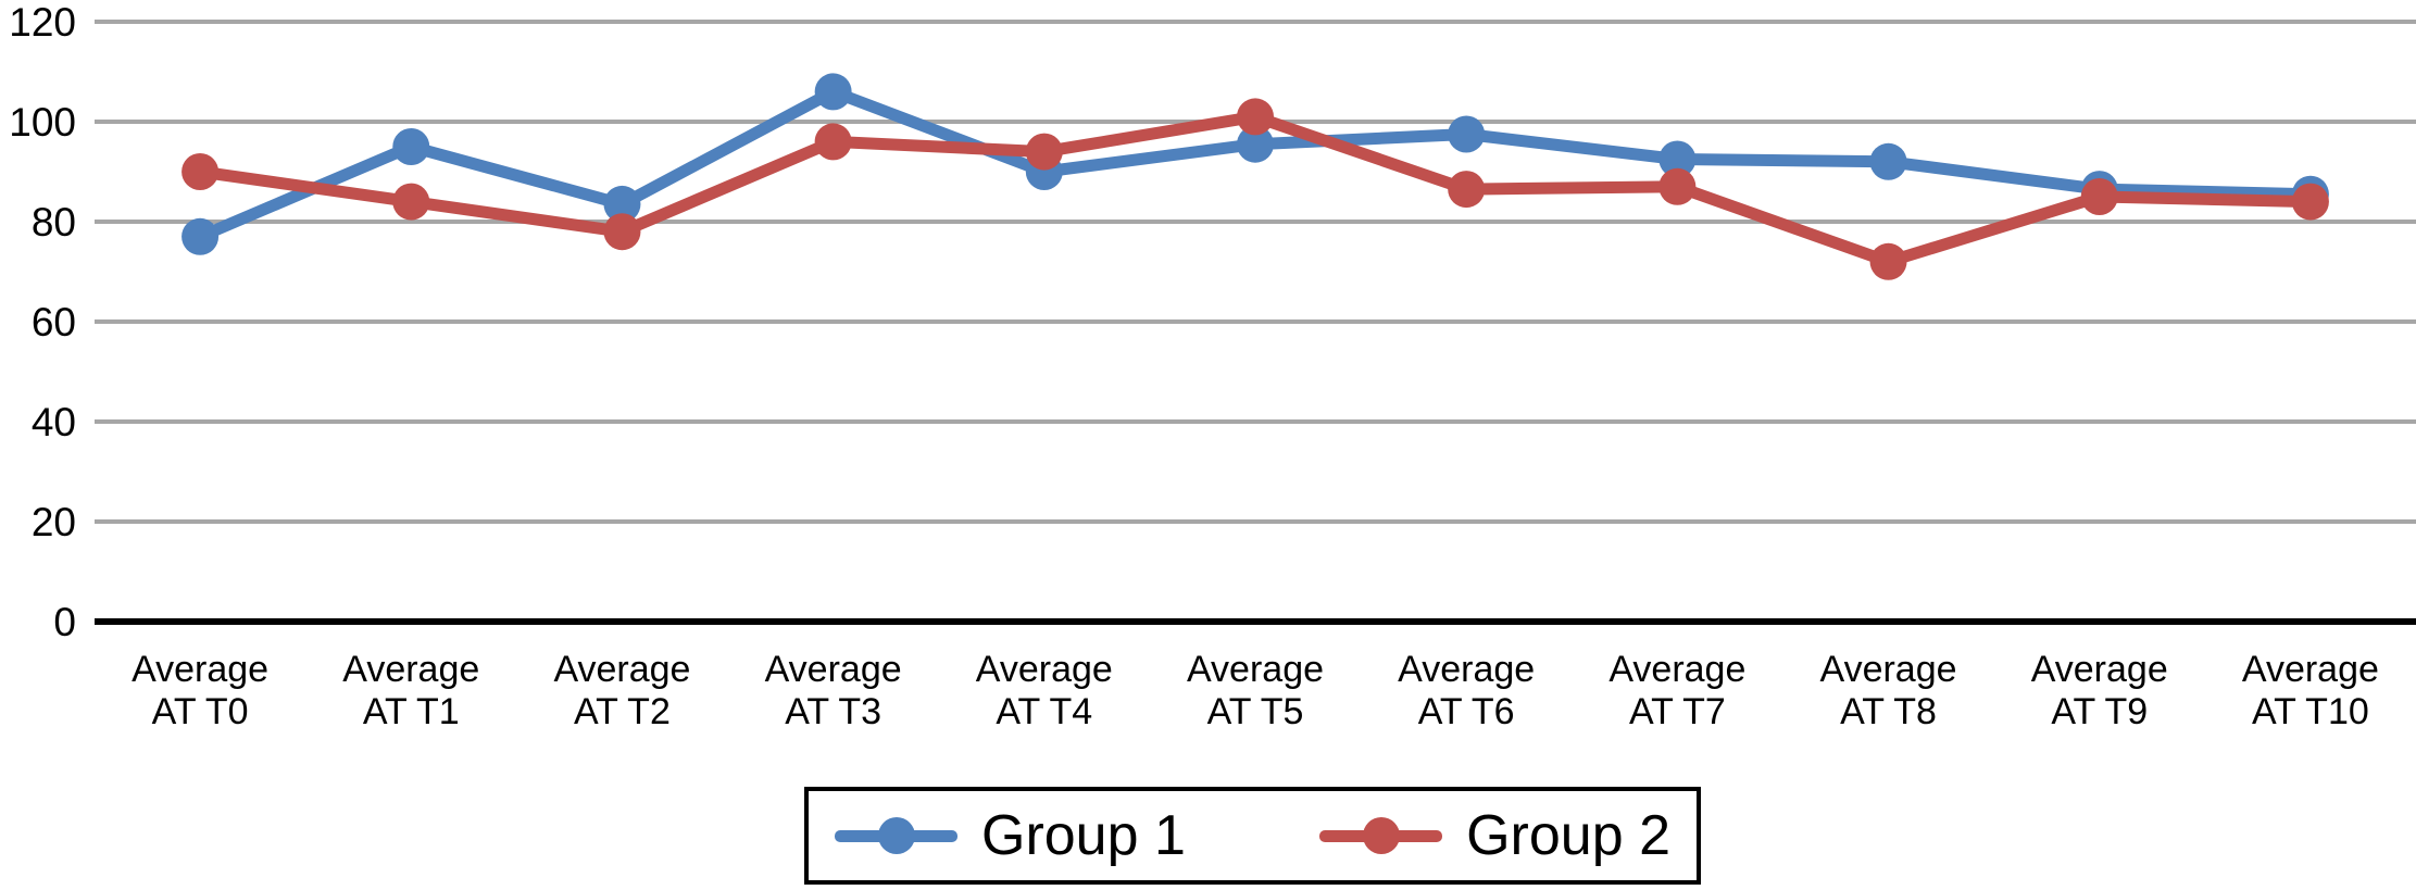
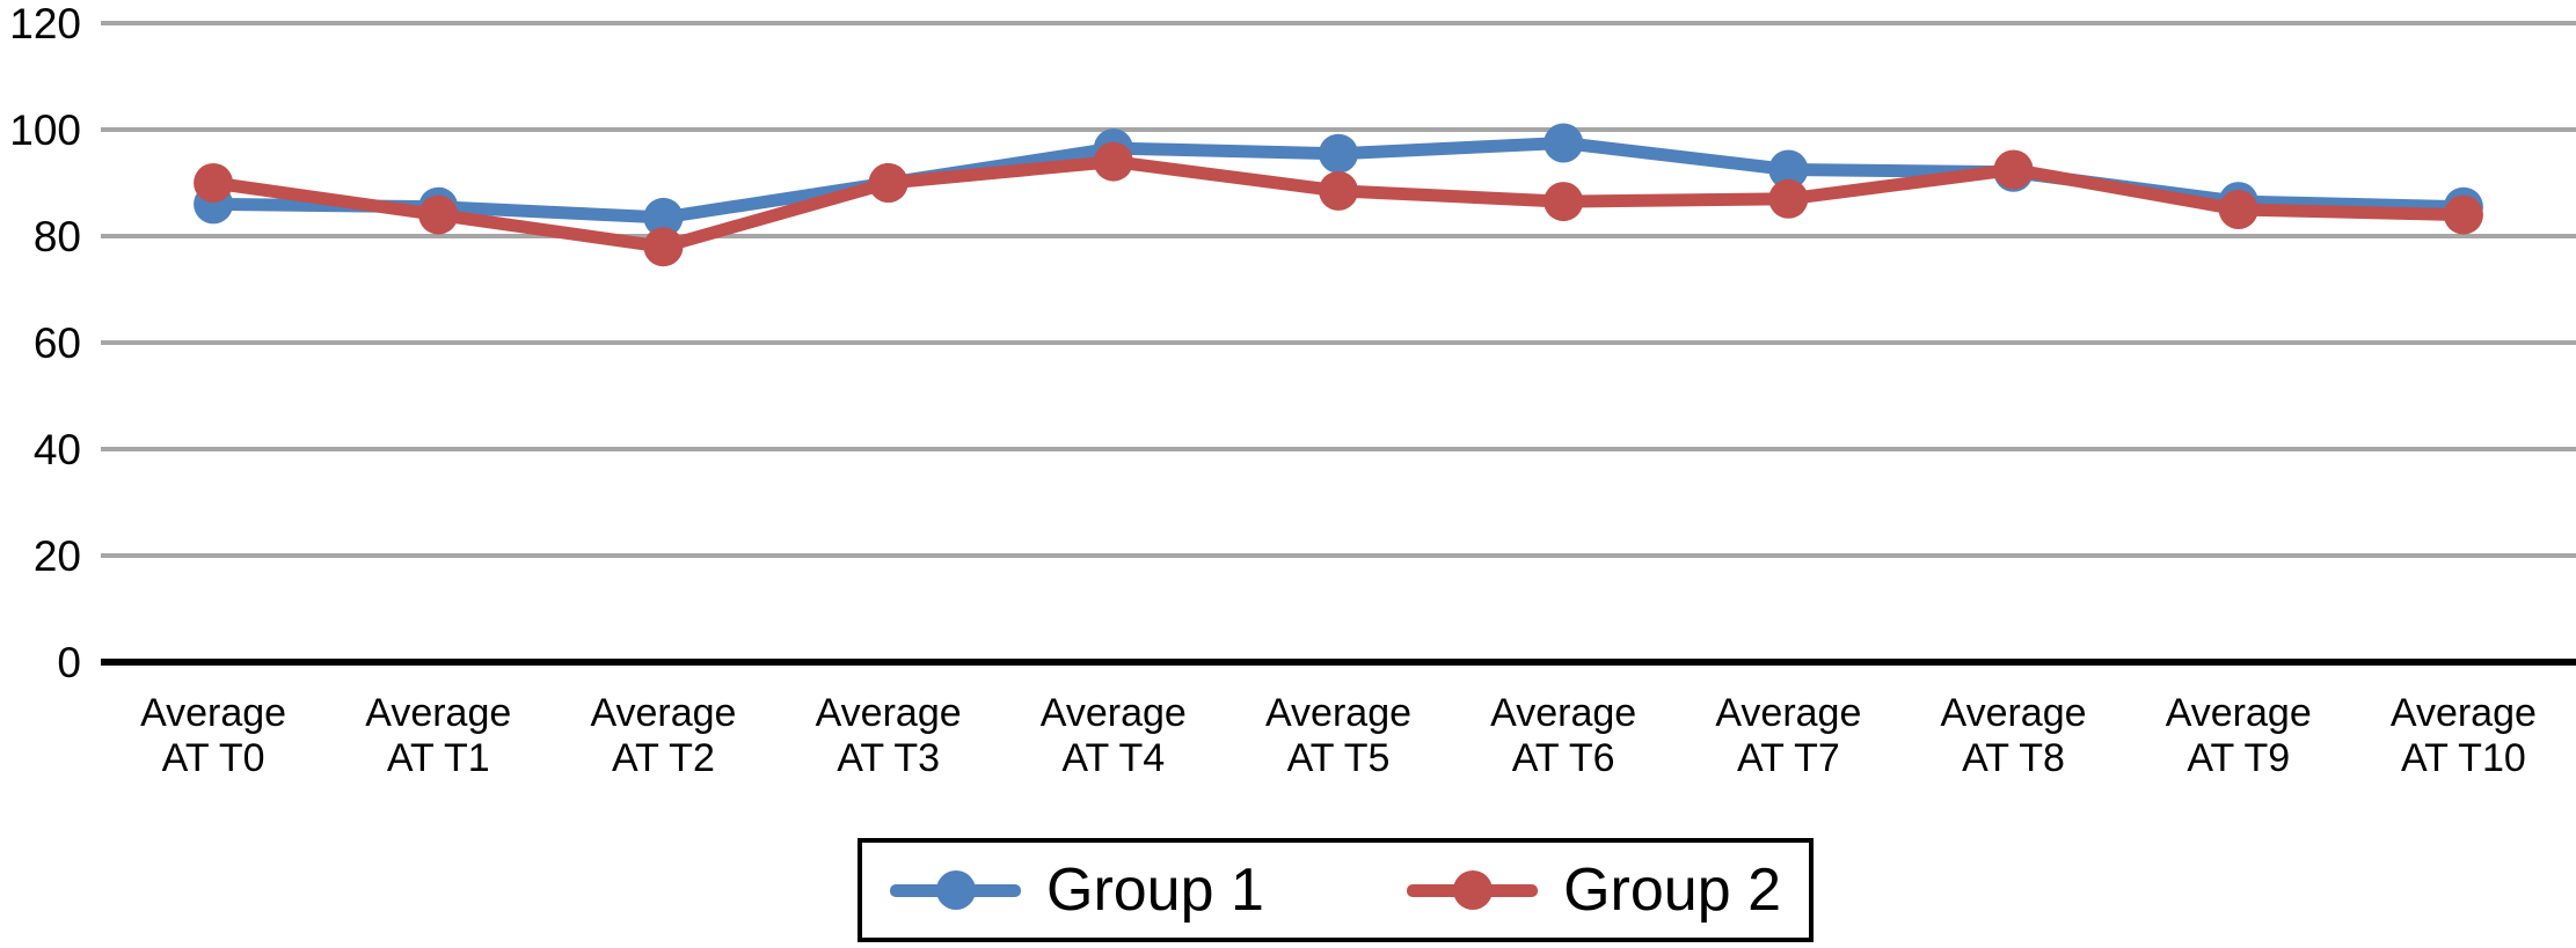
Group 1/Average AT T0: 77 -> 86
Group 1/Average AT T1: 95 -> 86
Group 1/Average AT T3: 106 -> 90
Group 2/Average AT T3: 96 -> 90
Group 1/Average AT T4: 90 -> 96
Group 2/Average AT T5: 101 -> 88
Group 2/Average AT T8: 72 -> 92
